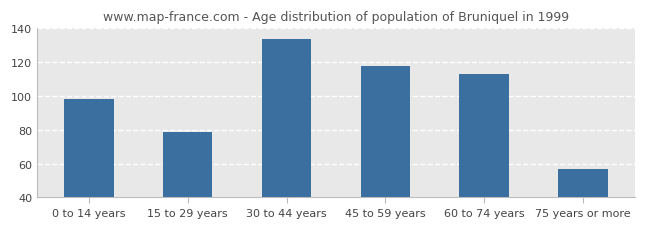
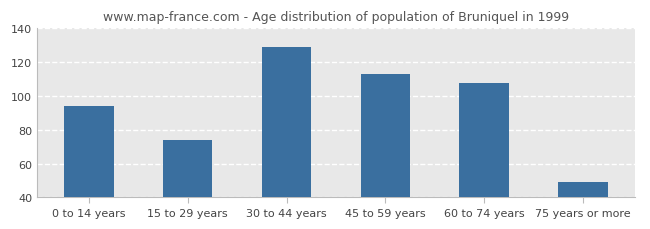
0 to 14 years: 98 -> 94
15 to 29 years: 79 -> 74
30 to 44 years: 134 -> 129
45 to 59 years: 118 -> 113
60 to 74 years: 113 -> 108
75 years or more: 57 -> 49
